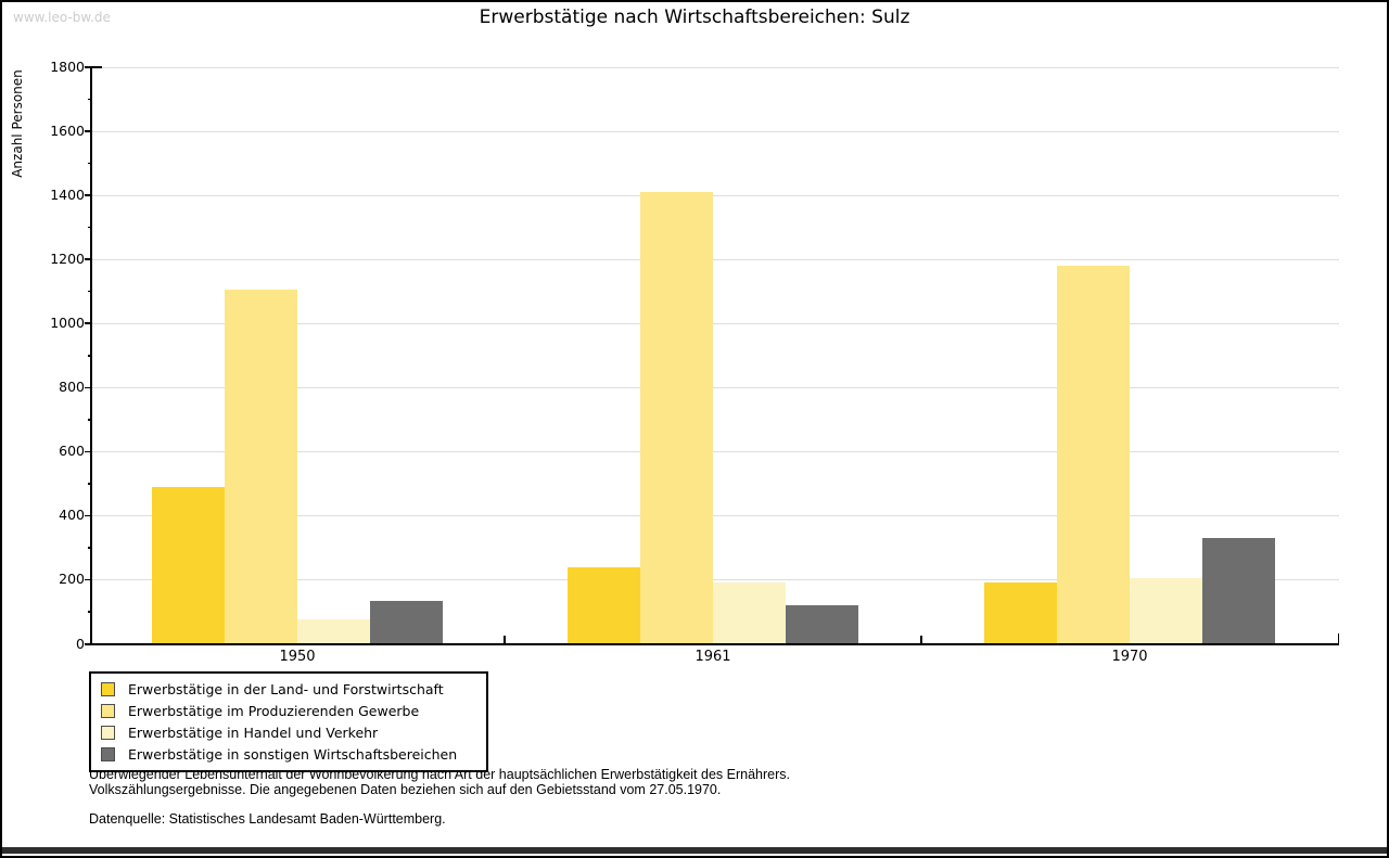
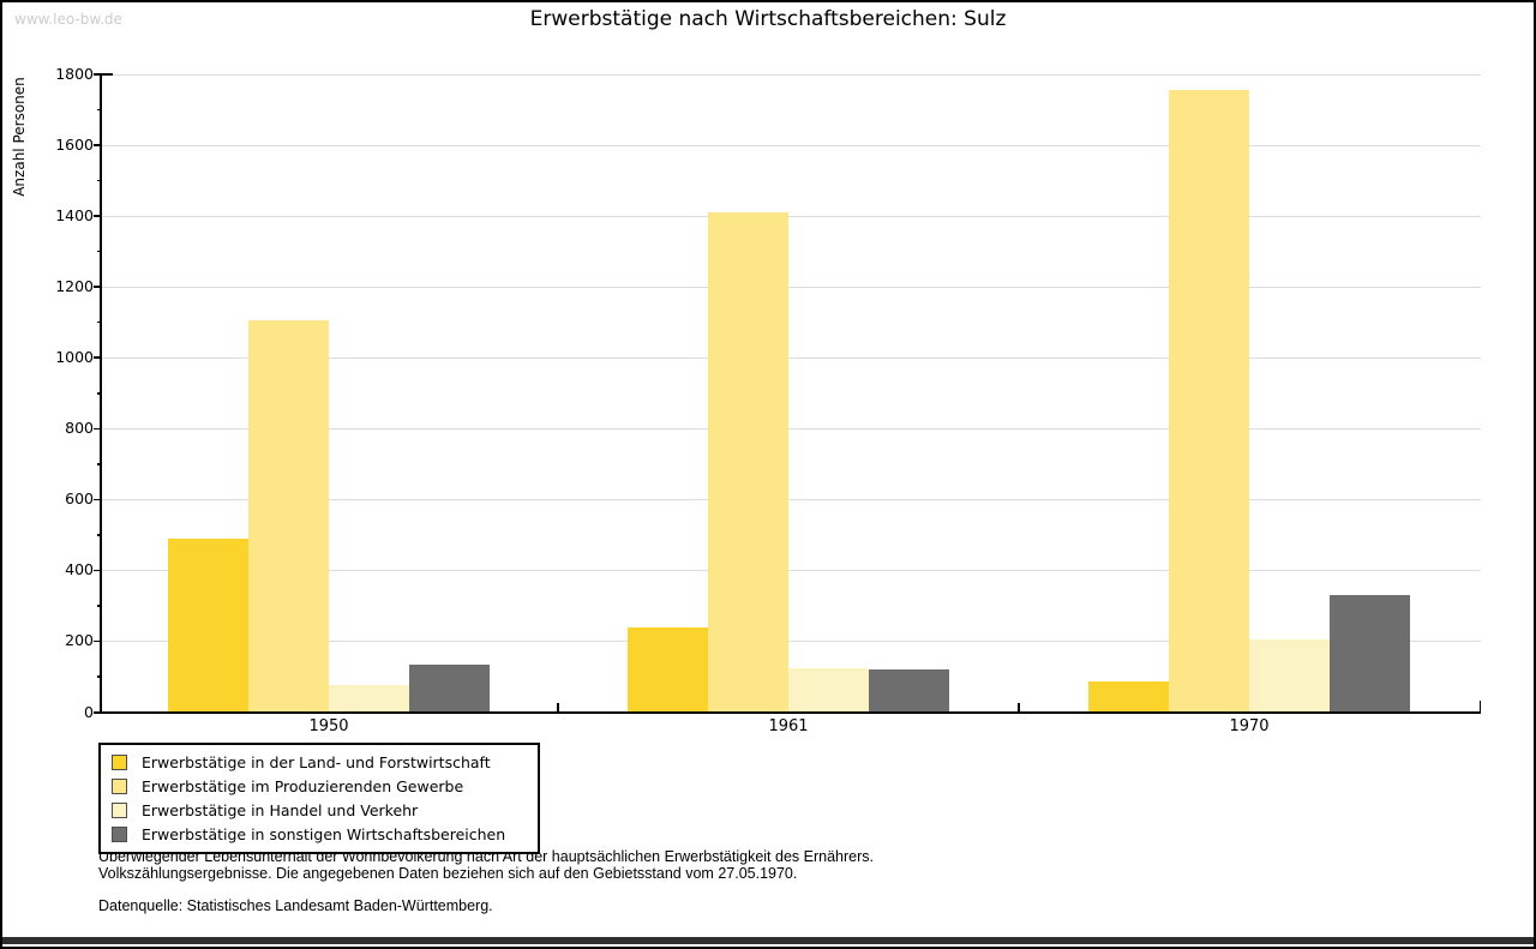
Erwerbstätige in Handel und Verkehr/1961: 190 -> 120
Erwerbstätige in der Land- und Forstwirtschaft/1970: 190 -> 80
Erwerbstätige im Produzierenden Gewerbe/1970: 1180 -> 1760
